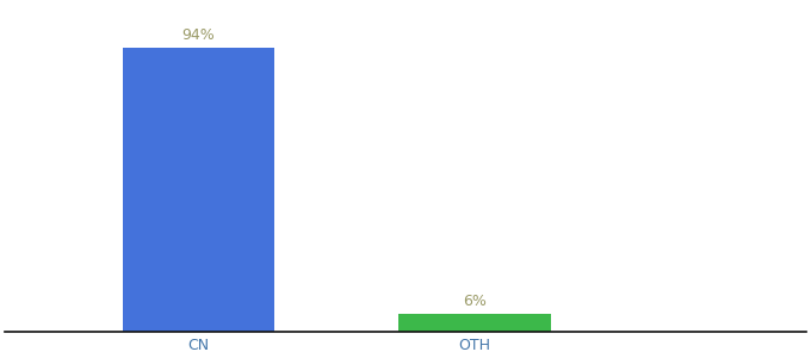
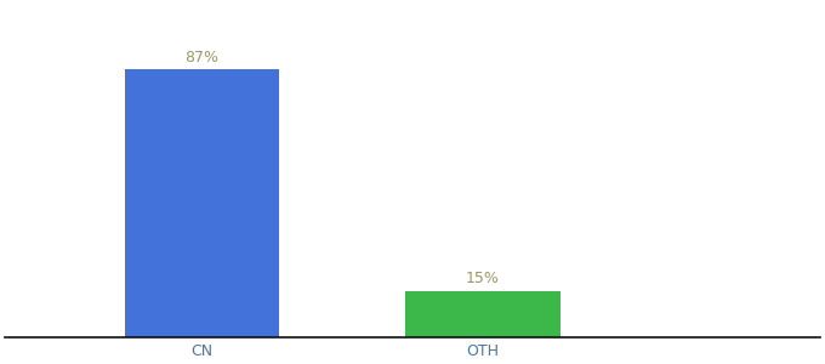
CN: 94% -> 87%
OTH: 6% -> 15%
